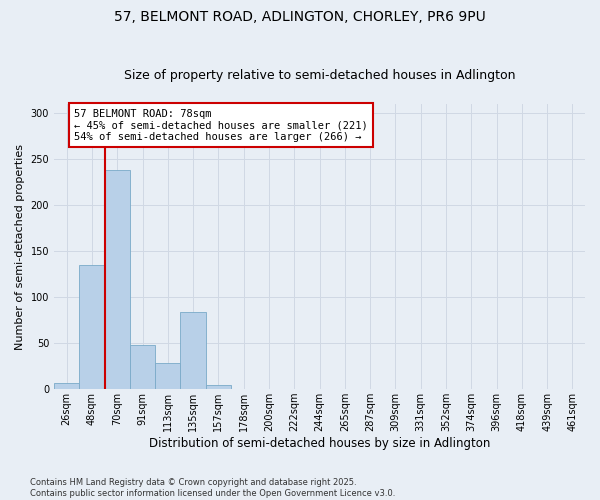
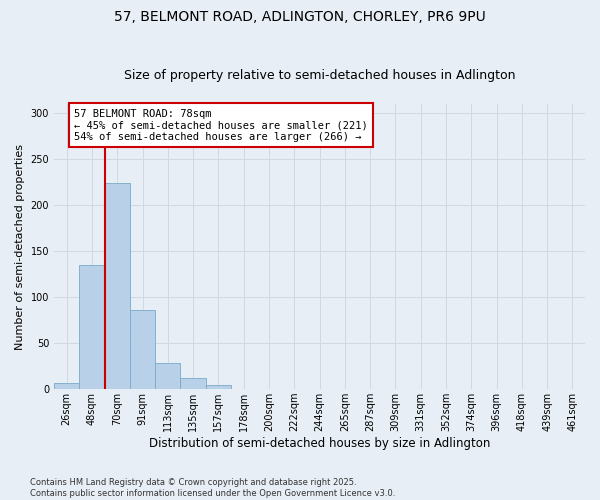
70sqm: 238 -> 224
91sqm: 48 -> 86
135sqm: 84 -> 12
